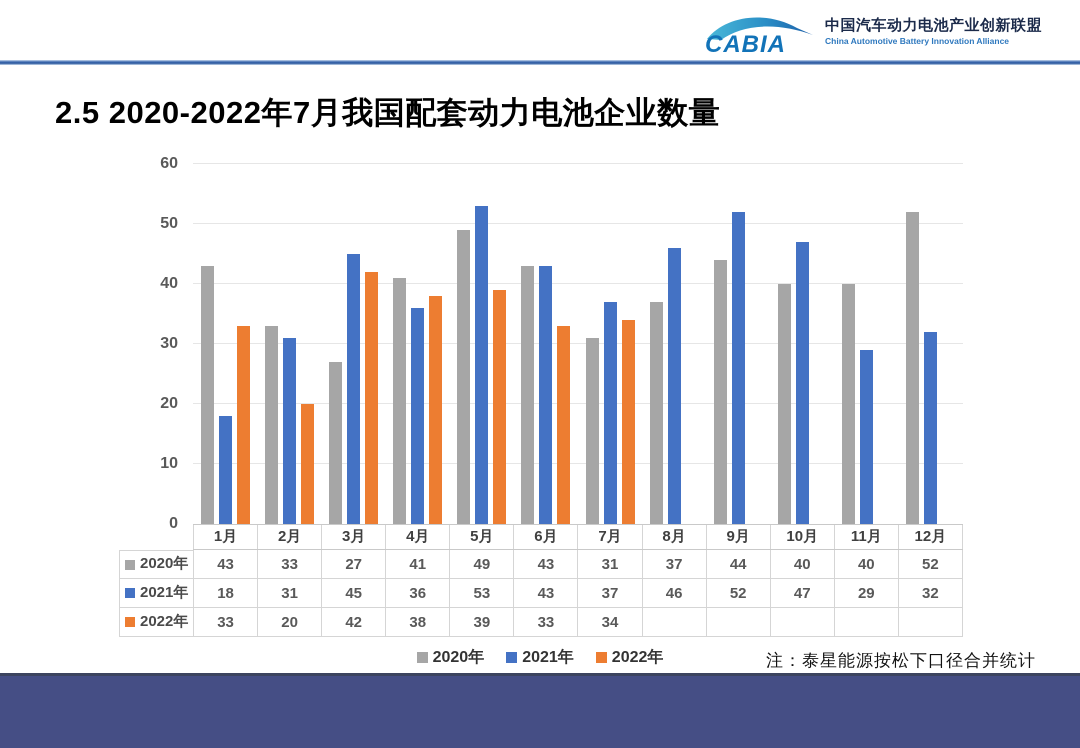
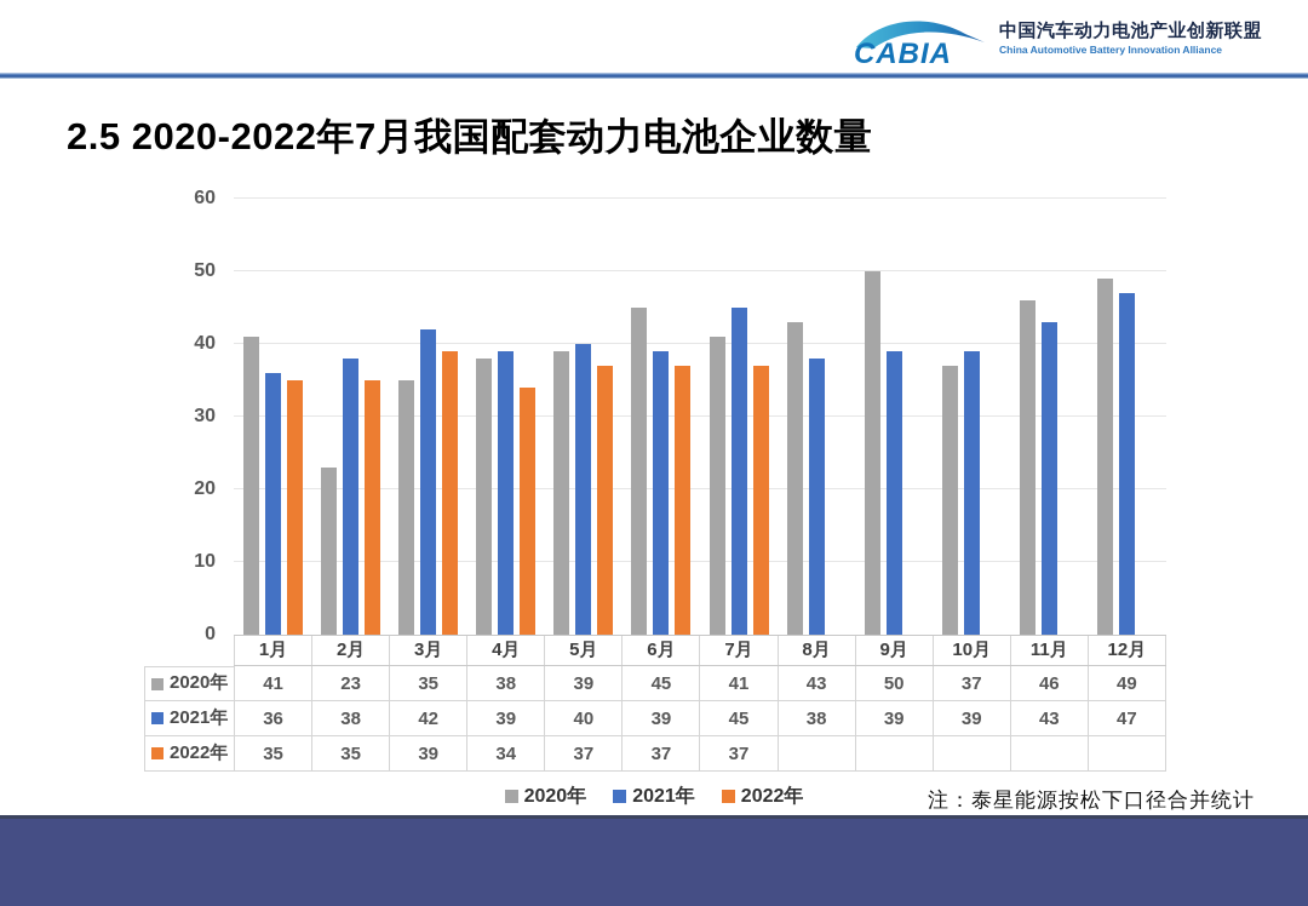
2020年/1月: 43 -> 41
2021年/1月: 18 -> 36
2022年/1月: 33 -> 35
2020年/2月: 33 -> 23
2021年/2月: 31 -> 38
2022年/2月: 20 -> 35
2020年/3月: 27 -> 35
2021年/3月: 45 -> 42
2022年/3月: 42 -> 39
2020年/4月: 41 -> 38
2021年/4月: 36 -> 39
2022年/4月: 38 -> 34
2020年/5月: 49 -> 39
2021年/5月: 53 -> 40
2022年/5月: 39 -> 37
2020年/6月: 43 -> 45
2021年/6月: 43 -> 39
2022年/6月: 33 -> 37
2020年/7月: 31 -> 41
2021年/7月: 37 -> 45
2022年/7月: 34 -> 37
2020年/8月: 37 -> 43
2021年/8月: 46 -> 38
2020年/9月: 44 -> 50
2021年/9月: 52 -> 39
2020年/10月: 40 -> 37
2021年/10月: 47 -> 39
2020年/11月: 40 -> 46
2021年/11月: 29 -> 43
2020年/12月: 52 -> 49
2021年/12月: 32 -> 47
